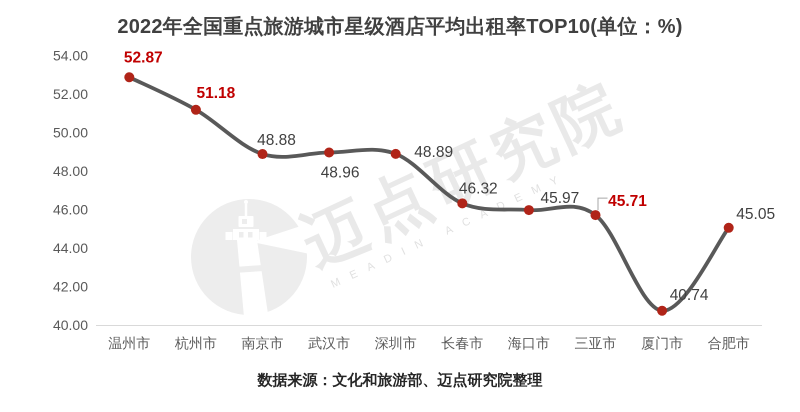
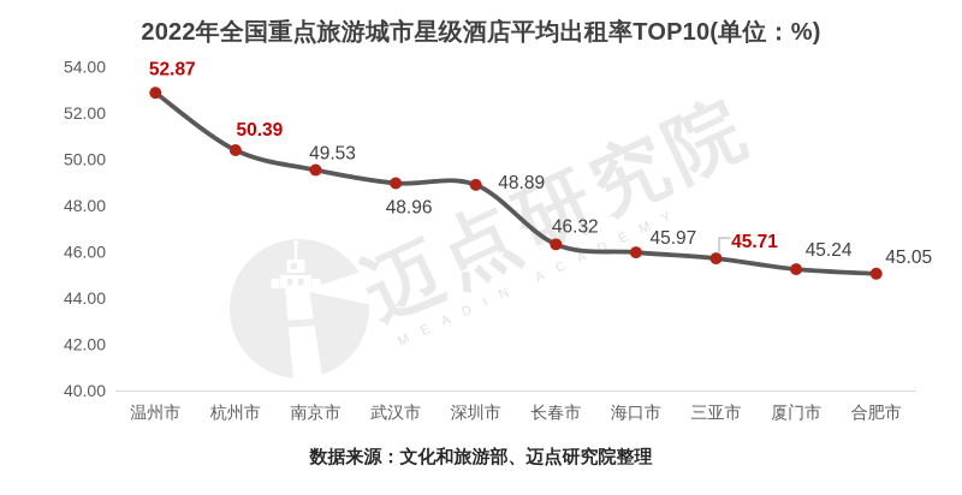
杭州市: 51.18 -> 50.39
南京市: 48.88 -> 49.53
厦门市: 40.74 -> 45.24
